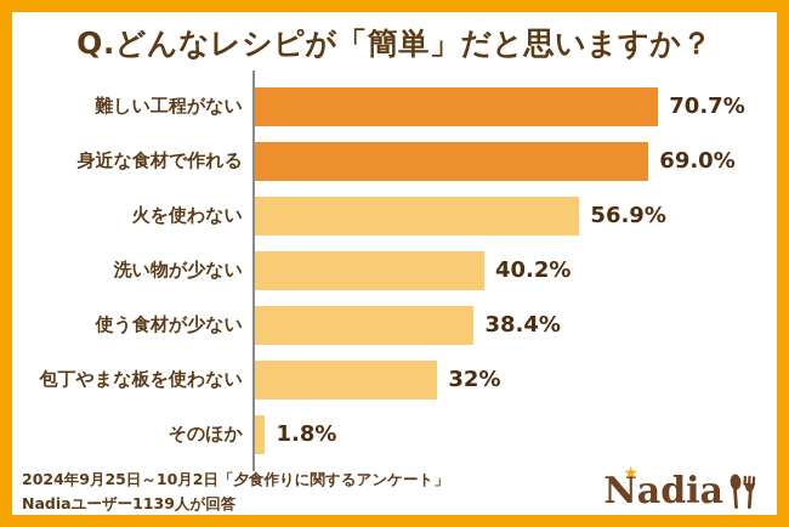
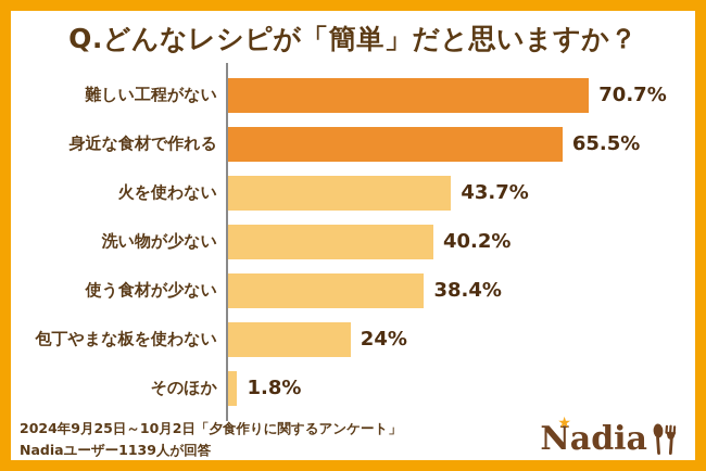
身近な食材で作れる: 69.0% -> 65.5%
火を使わない: 56.9% -> 43.7%
包丁やまな板を使わない: 32% -> 24%
